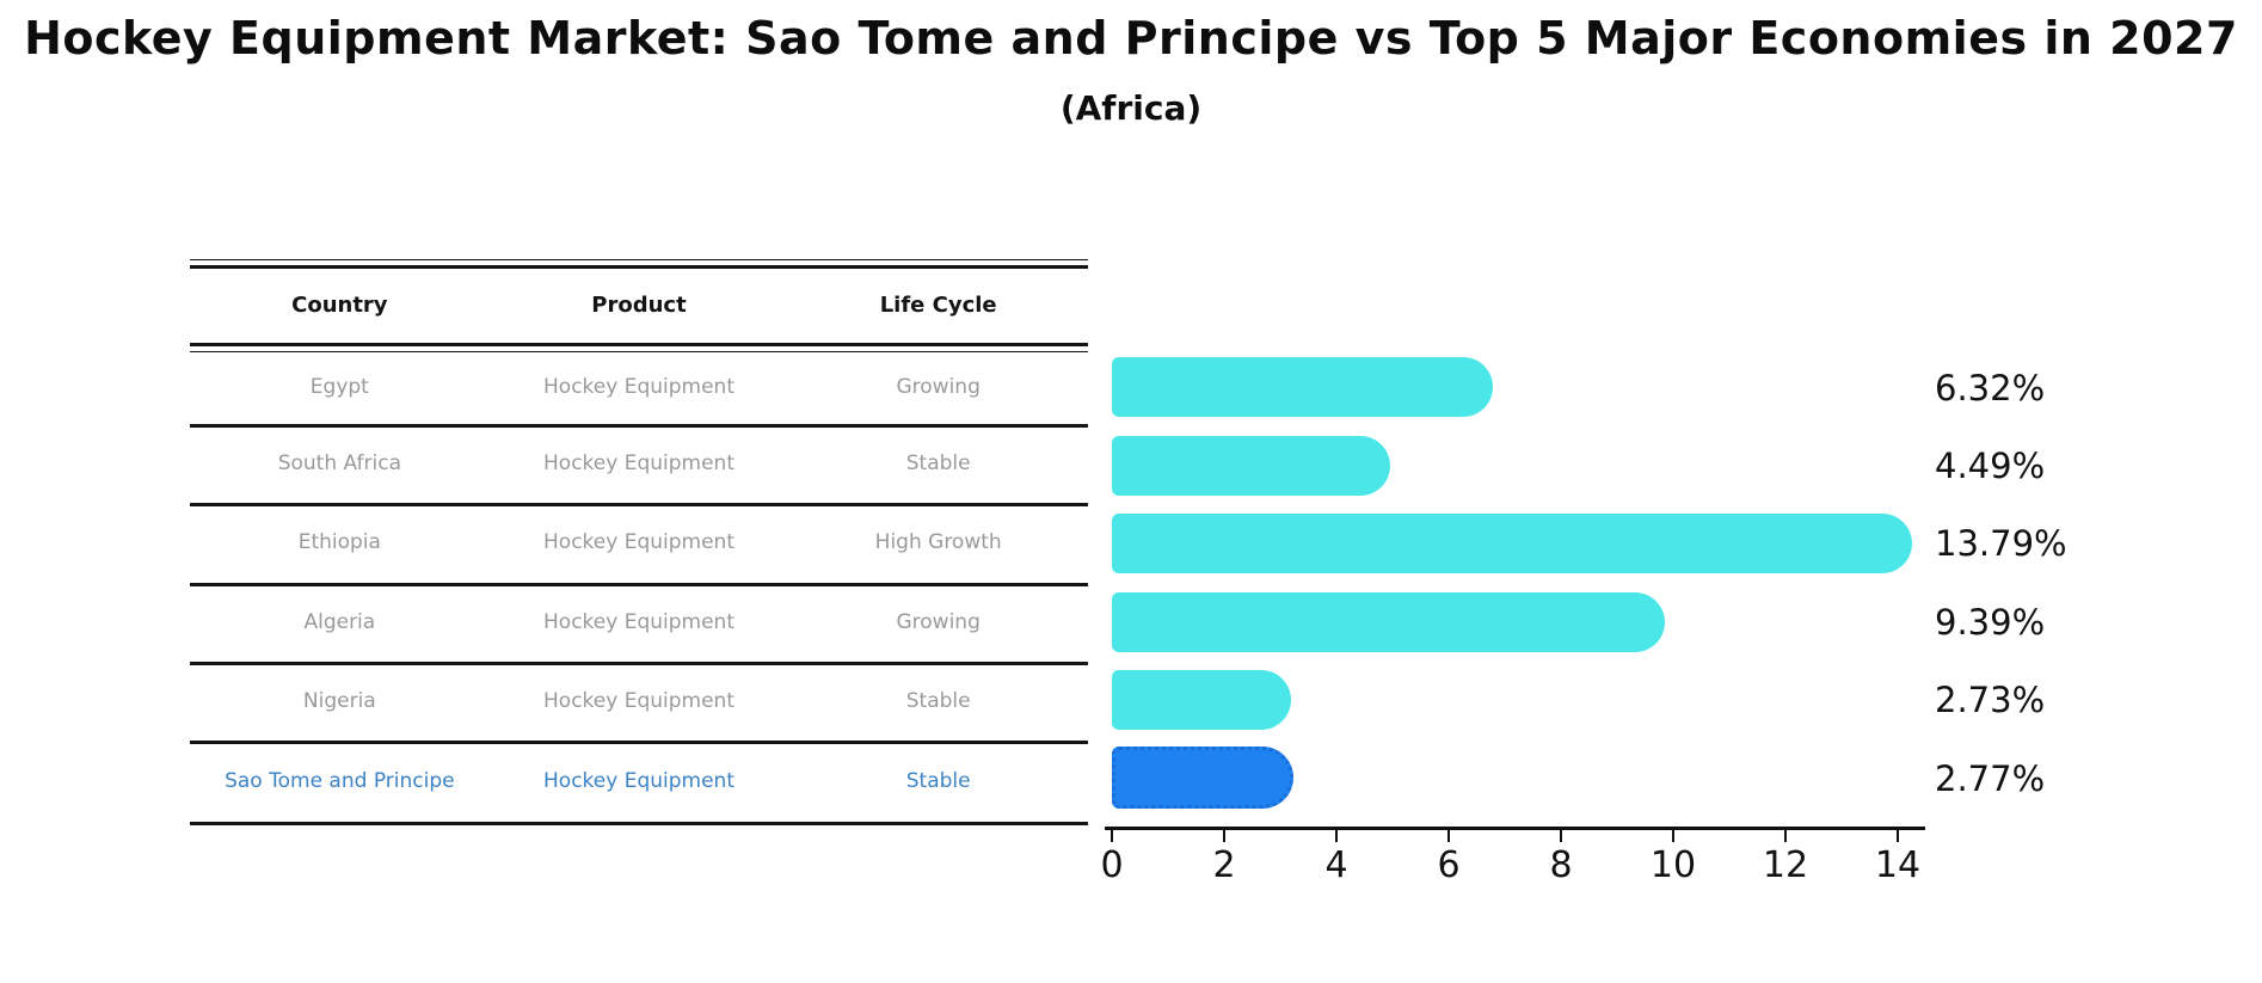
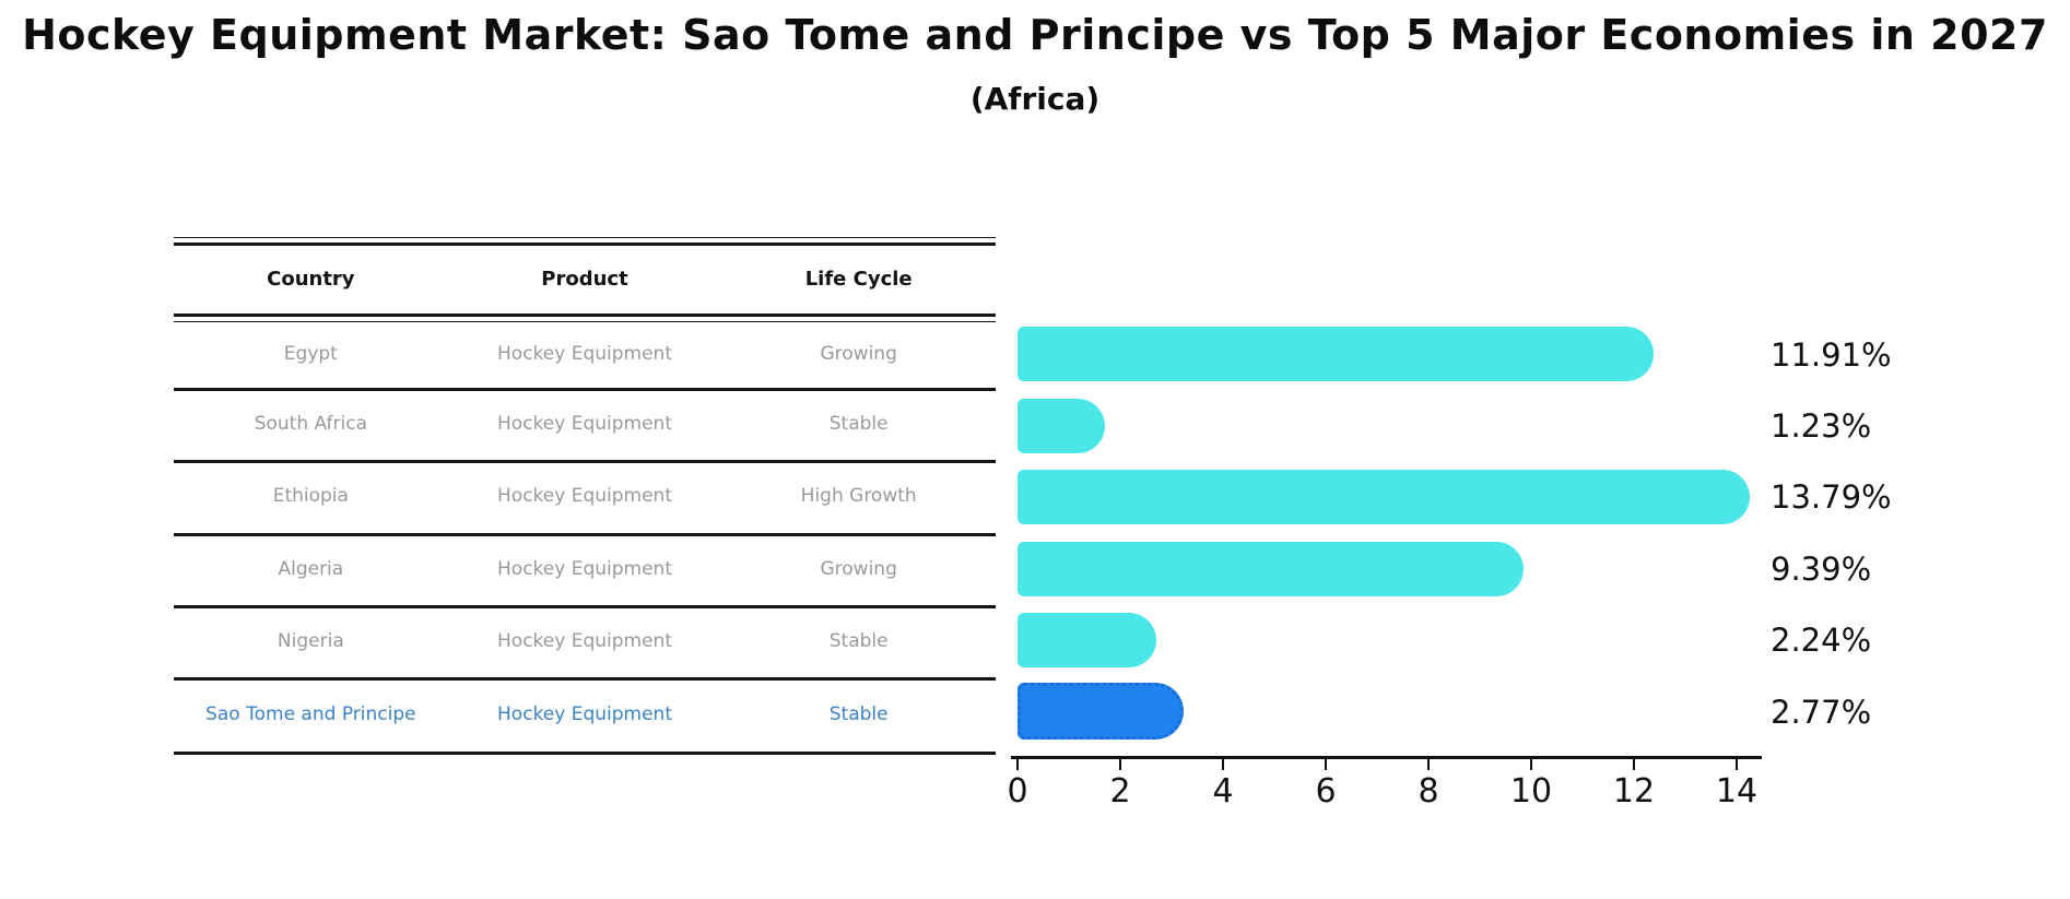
Egypt: 6.32% -> 11.91%
South Africa: 4.49% -> 1.23%
Nigeria: 2.73% -> 2.24%
